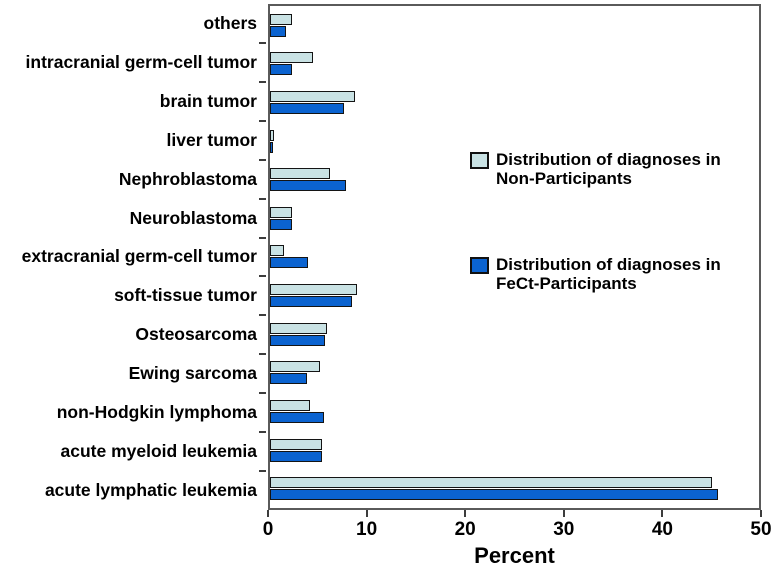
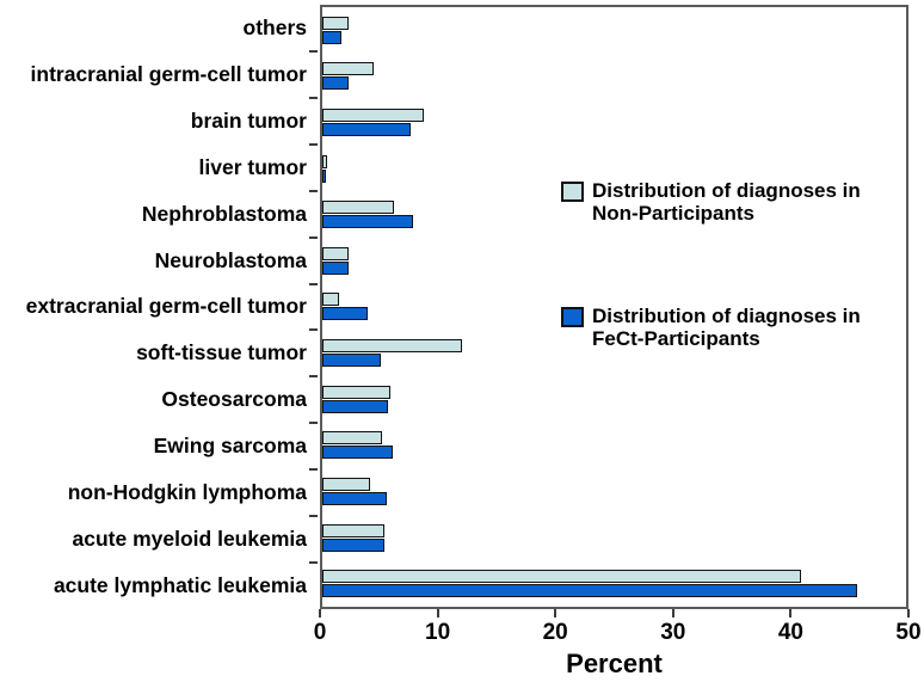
Distribution of diagnoses in Non-Participants/soft-tissue tumor: 9 -> 12
Distribution of diagnoses in FeCt-Participants/soft-tissue tumor: 8 -> 5
Distribution of diagnoses in FeCt-Participants/Ewing sarcoma: 4 -> 6
Distribution of diagnoses in Non-Participants/acute lymphatic leukemia: 45 -> 41
